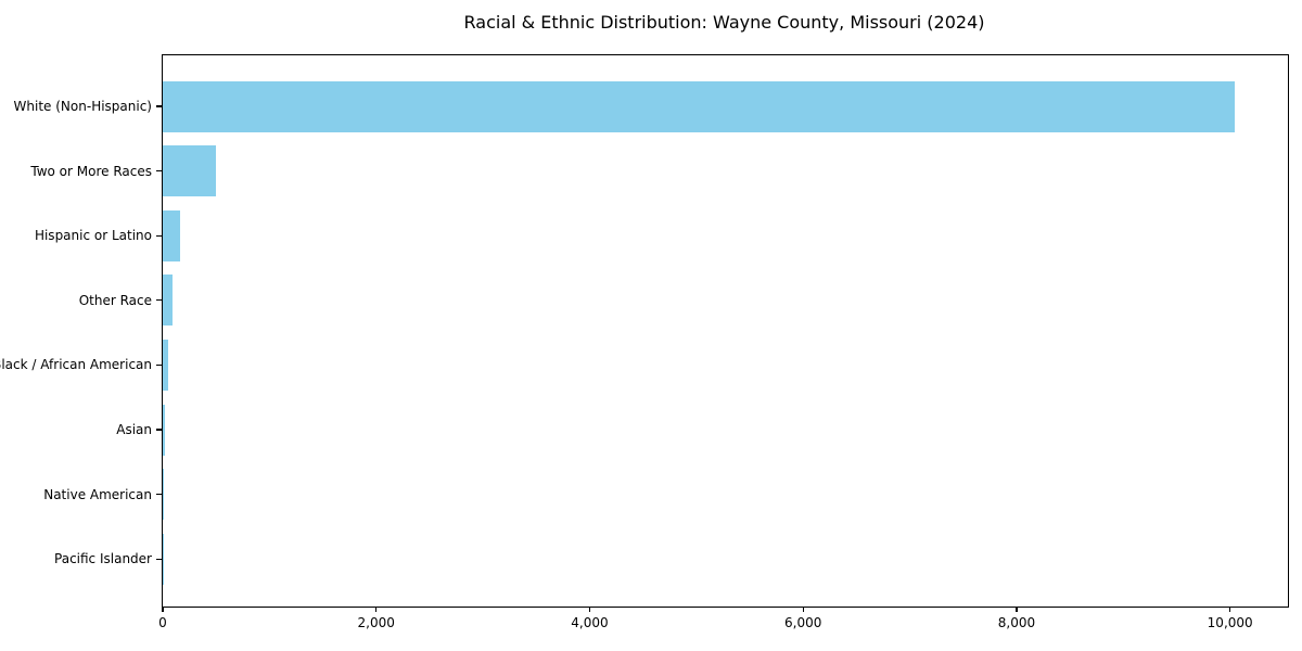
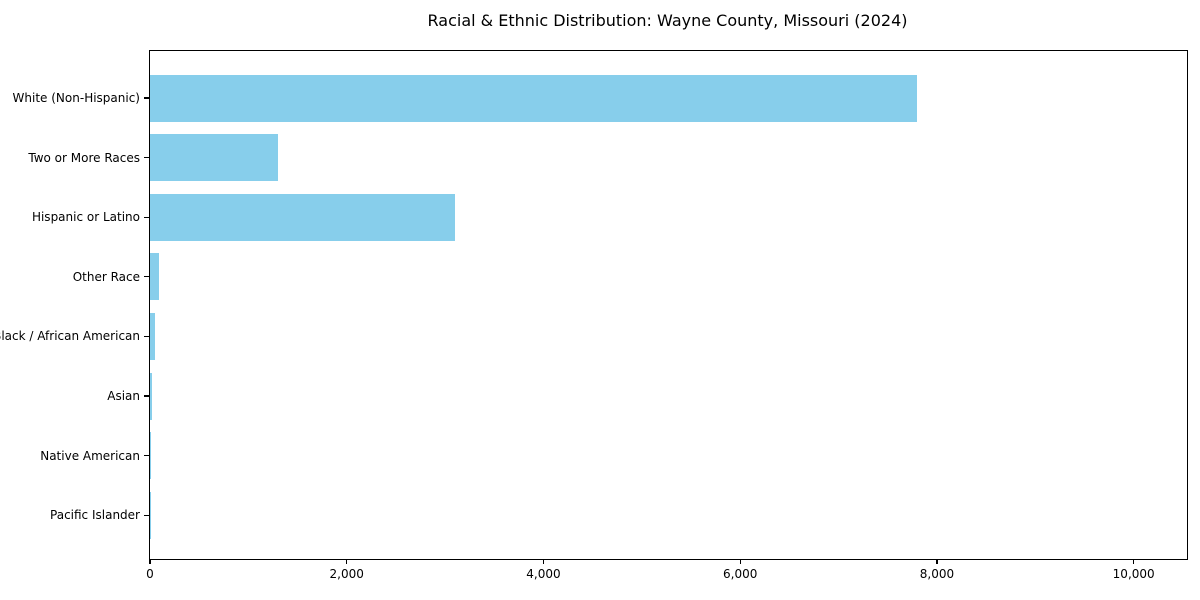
White (Non-Hispanic): 10000 -> 7800
Two or More Races: 500 -> 1300
Hispanic or Latino: 200 -> 3100
